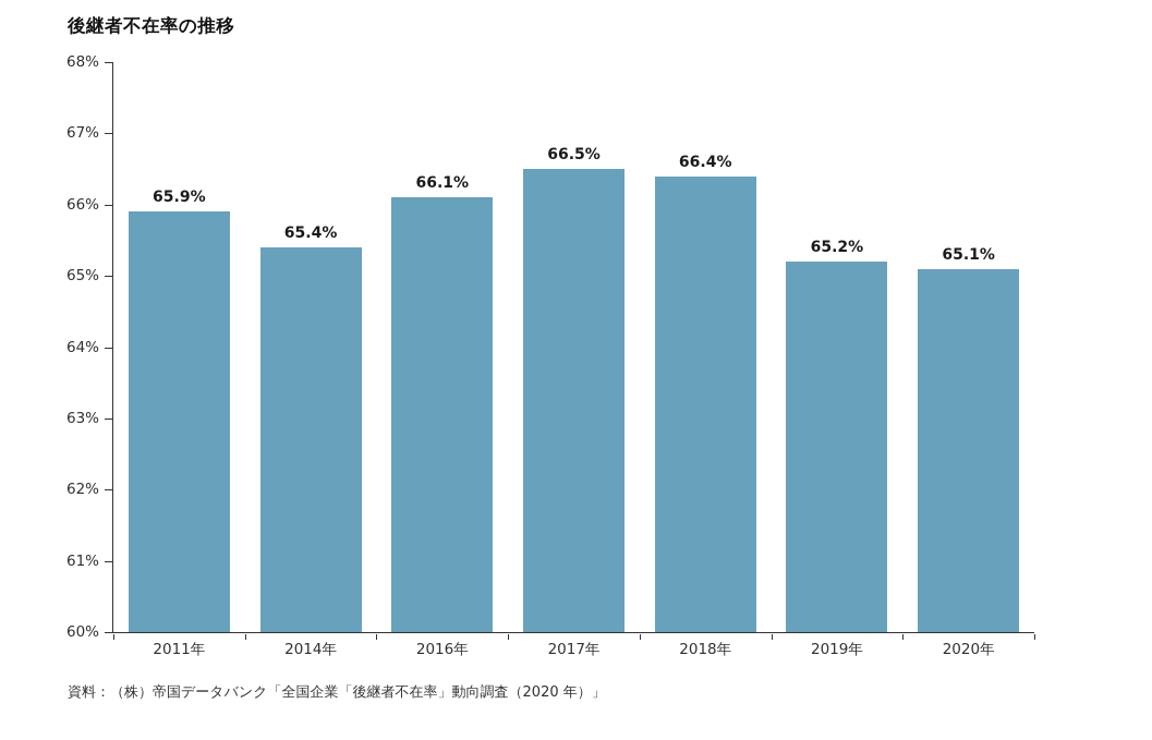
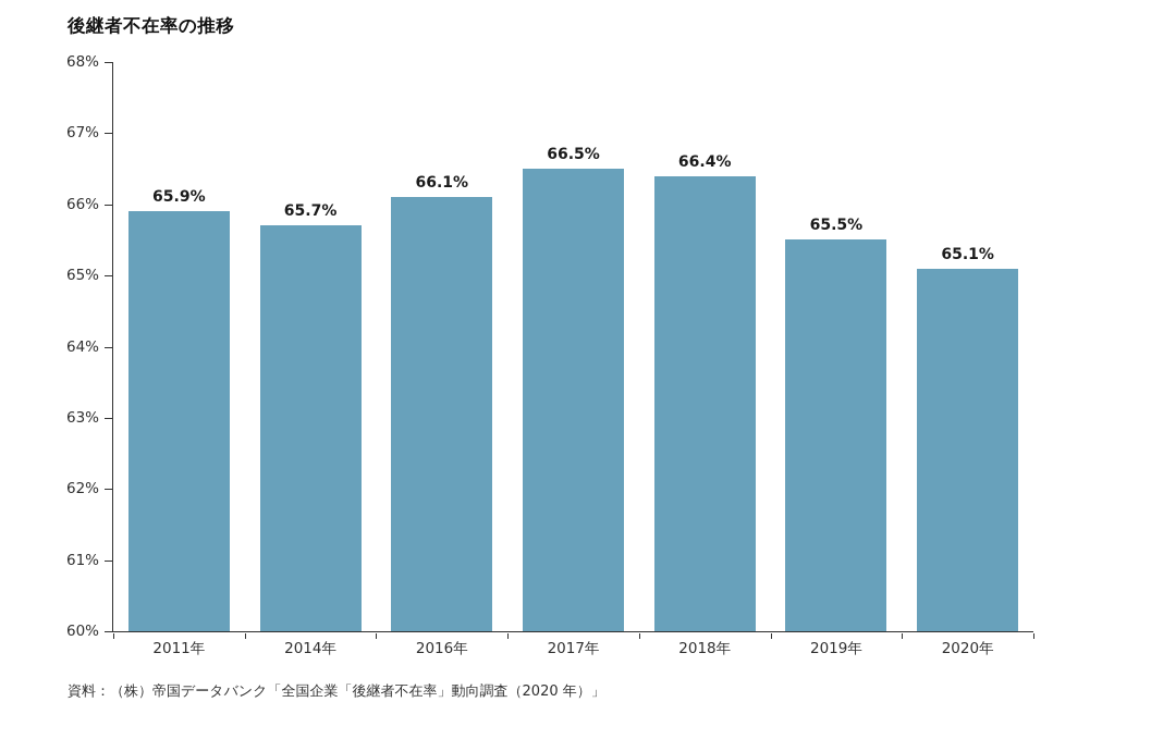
2014年: 65.4% -> 65.7%
2019年: 65.2% -> 65.5%
